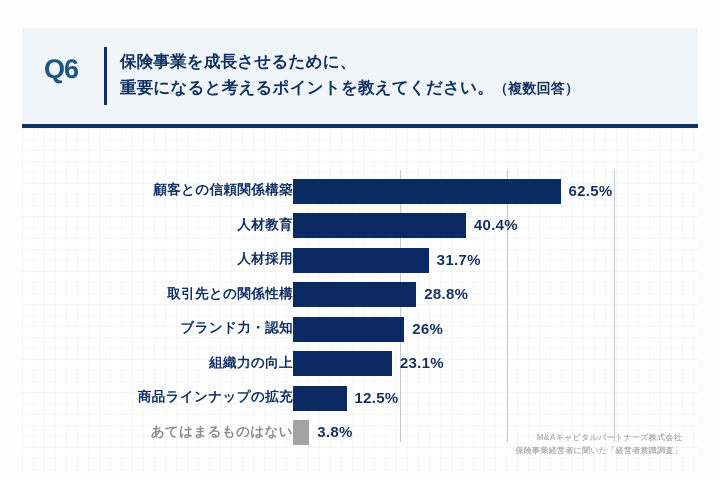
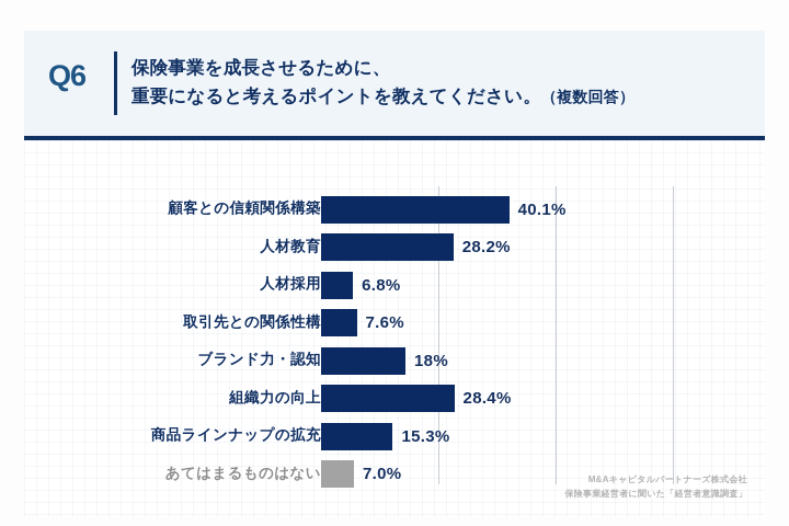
顧客との信頼関係構築: 62.5% -> 40.1%
人材教育: 40.4% -> 28.2%
人材採用: 31.7% -> 6.8%
取引先との関係性構: 28.8% -> 7.6%
ブランド力・認知: 26% -> 18%
組織力の向上: 23.1% -> 28.4%
商品ラインナップの拡充: 12.5% -> 15.3%
あてはまるものはない: 3.8% -> 7.0%
